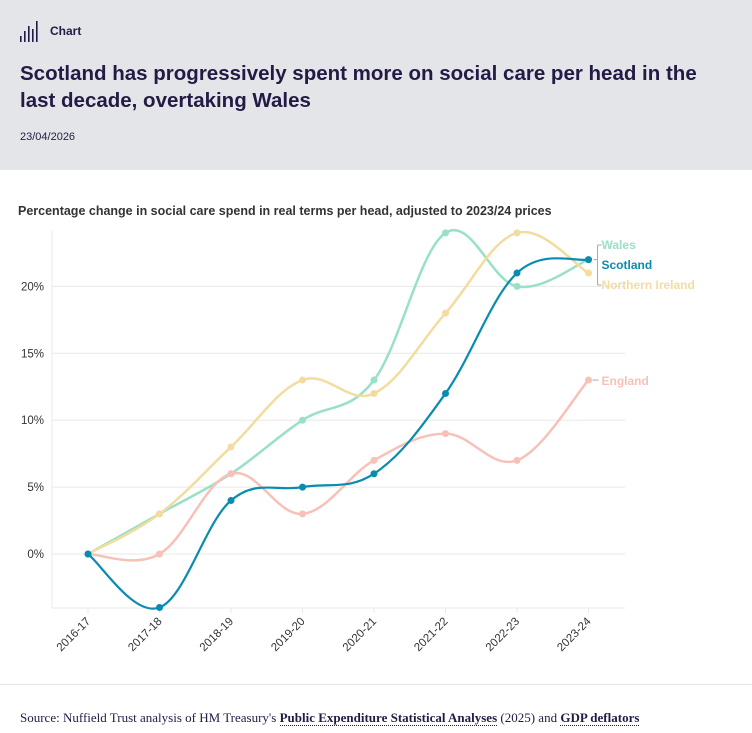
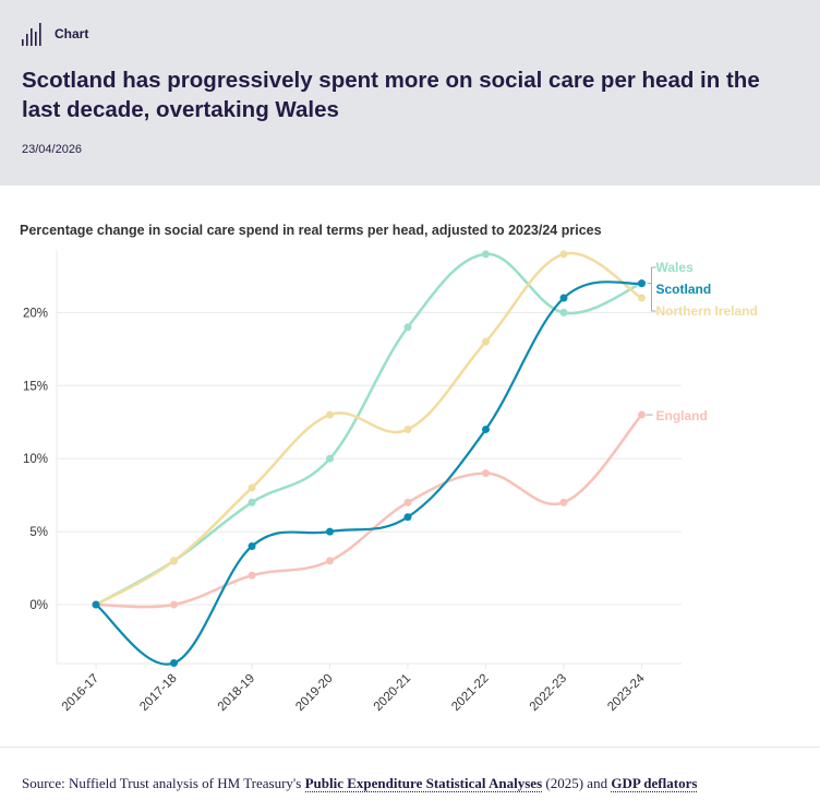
Wales/2018-19: 6% -> 7%
England/2018-19: 6% -> 2%
Wales/2020-21: 13% -> 19%
